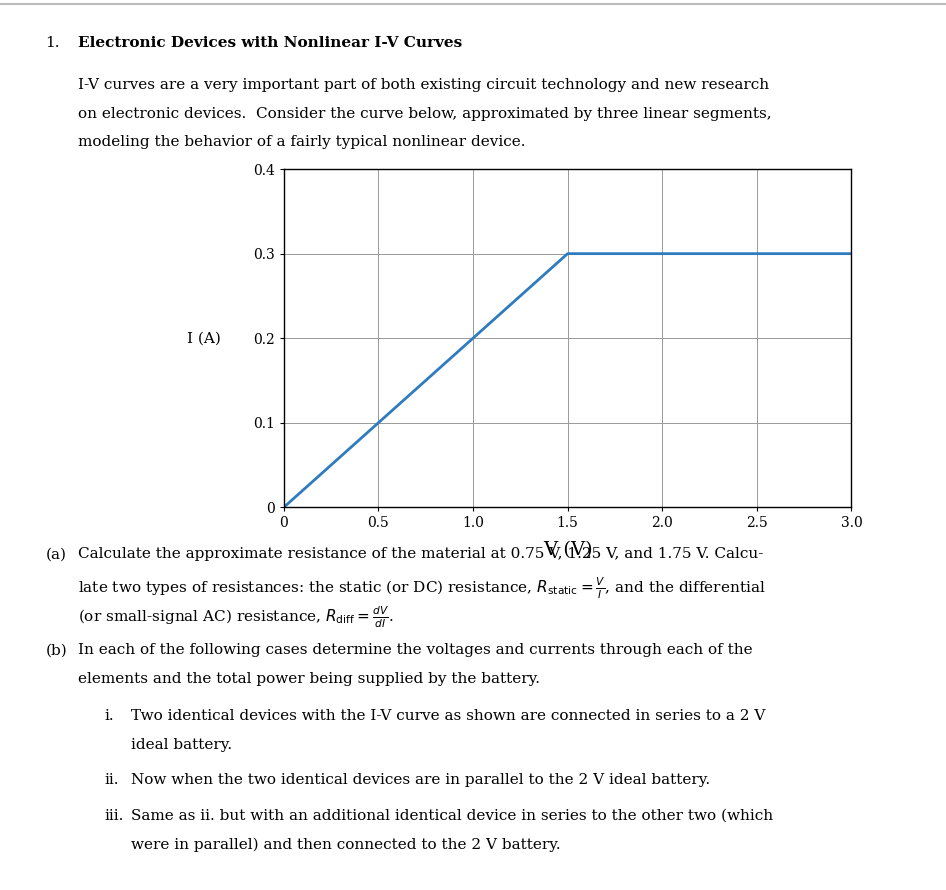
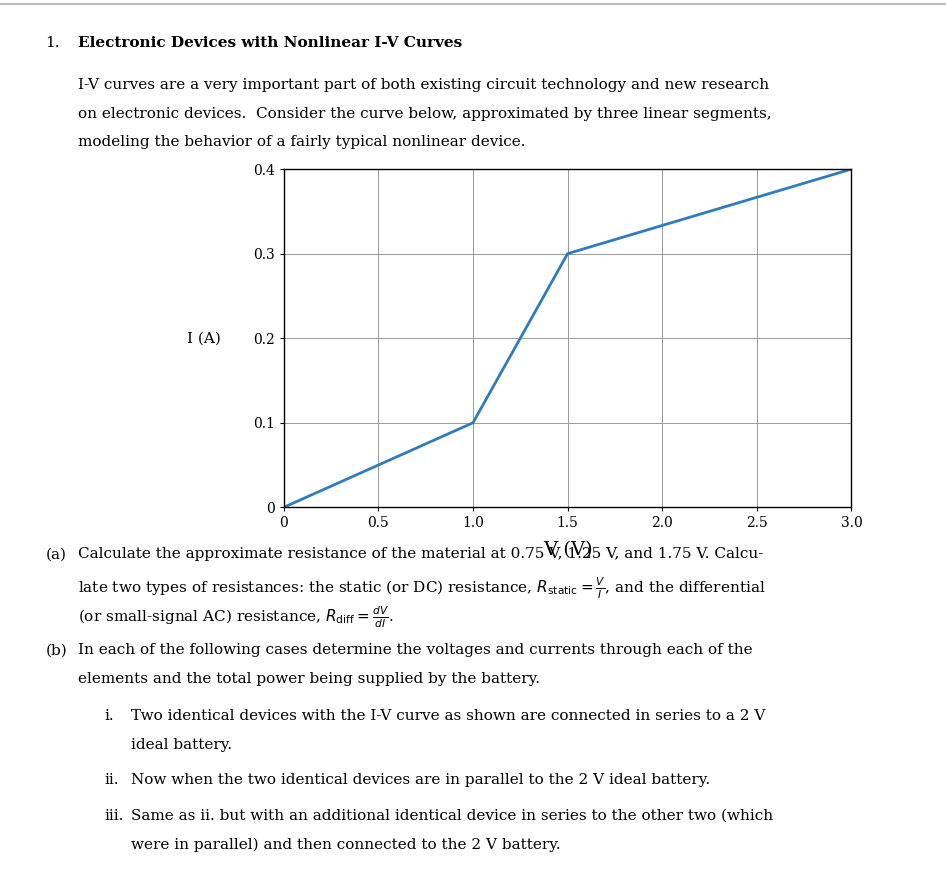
1.0: 0.2 -> 0.1
3.0: 0.3 -> 0.4
